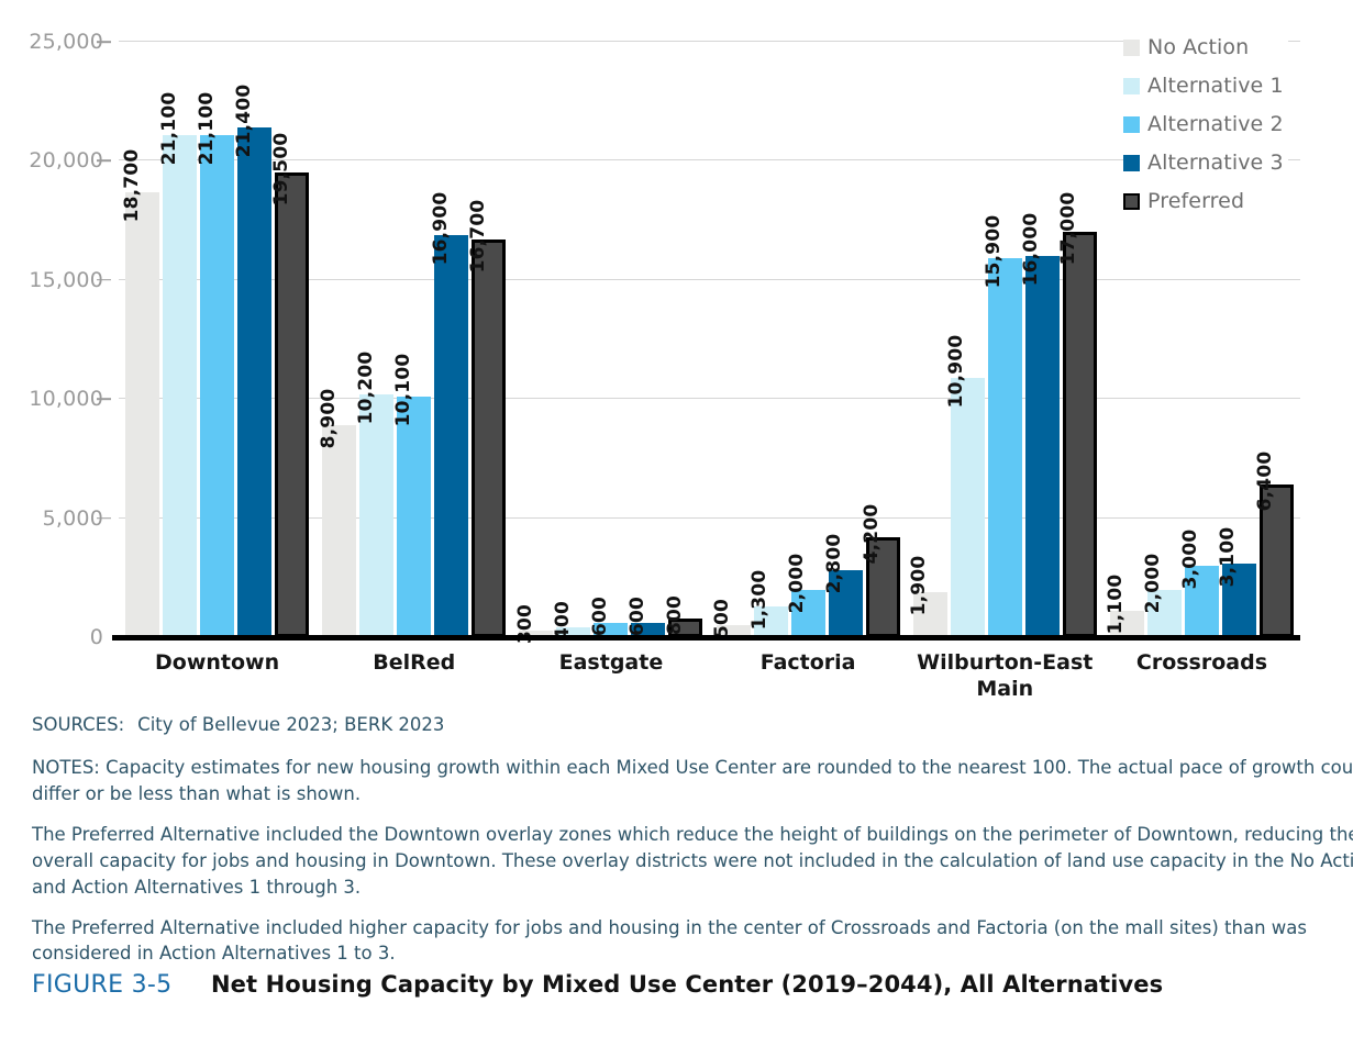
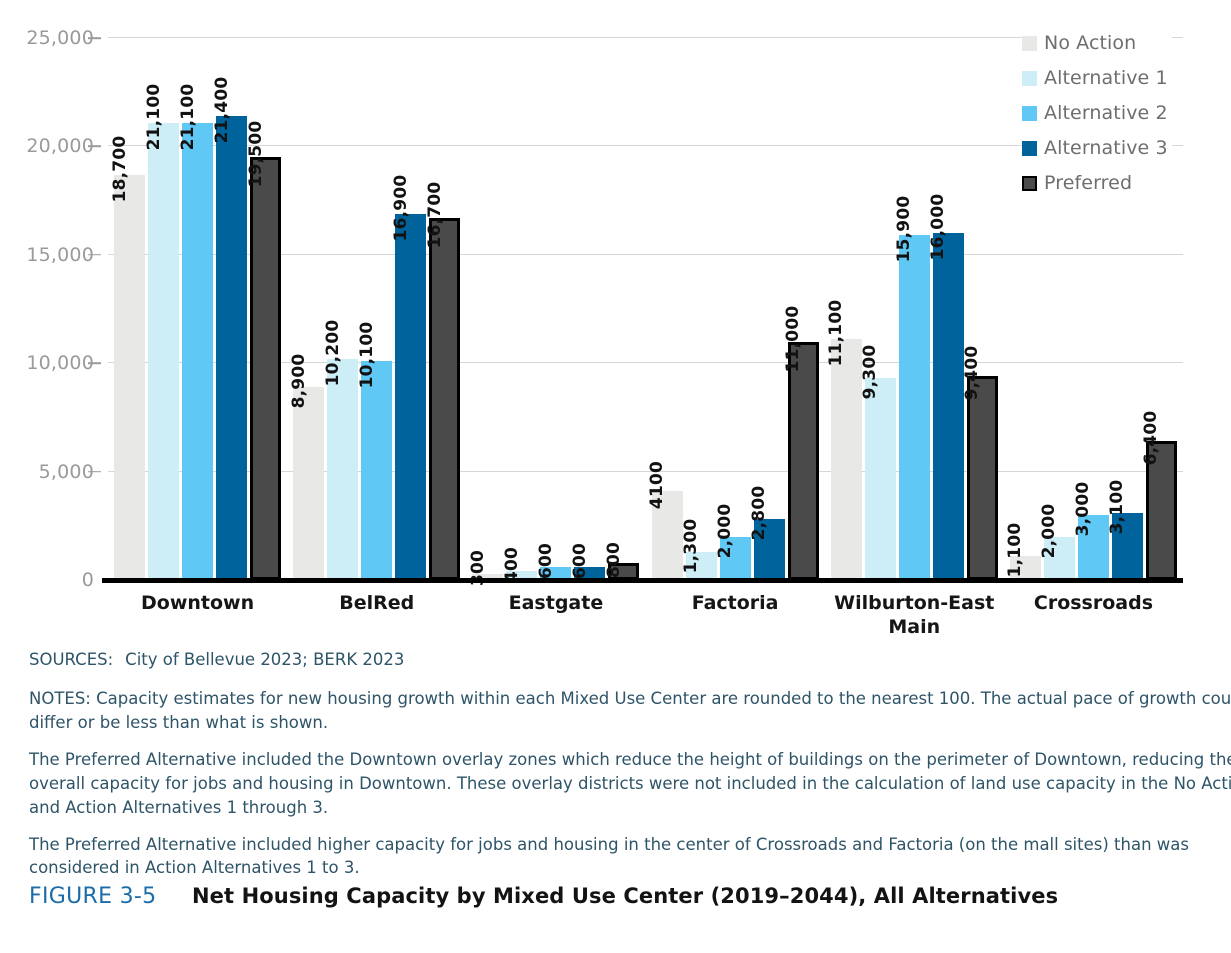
No Action/Factoria: 500 -> 4100
Preferred/Factoria: 4,200 -> 11,000
No Action/Wilburton-East Main: 1,900 -> 11,100
Alternative 1/Wilburton-East Main: 10,900 -> 9,300
Preferred/Wilburton-East Main: 17,000 -> 9,400
